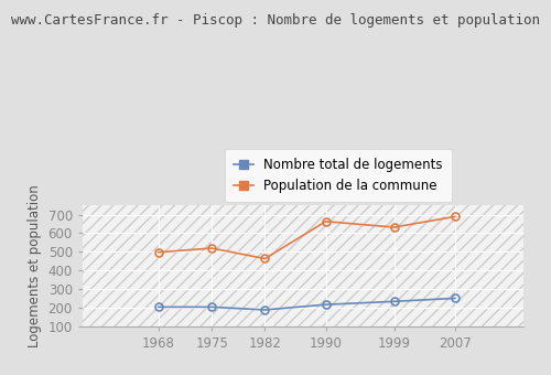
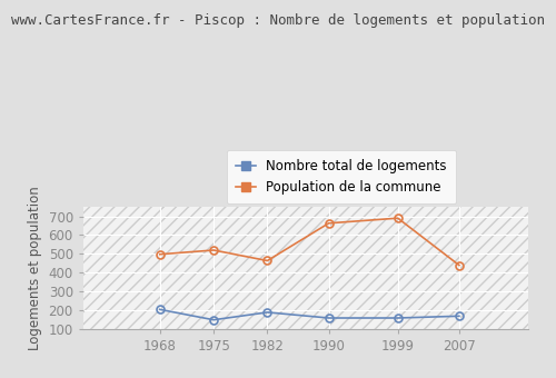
Nombre total de logements/1975: 200 -> 150
Nombre total de logements/1990: 220 -> 160
Nombre total de logements/1999: 240 -> 160
Population de la commune/1999: 630 -> 690
Nombre total de logements/2007: 250 -> 170
Population de la commune/2007: 690 -> 440
